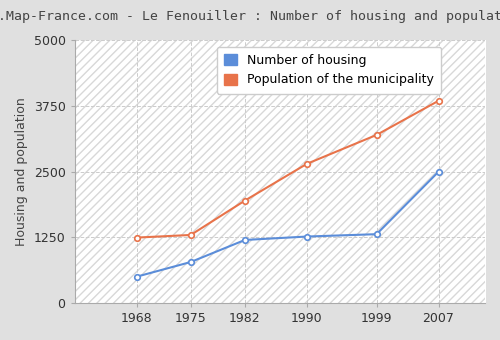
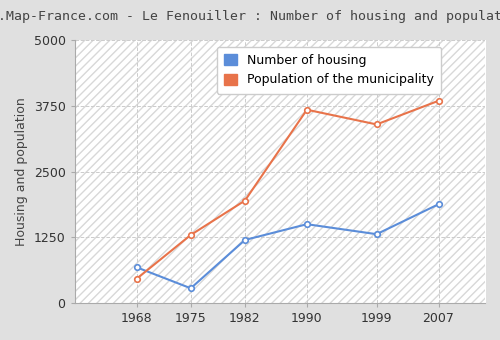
Number of housing/1968: 500 -> 680
Population of the municipality/1968: 1240 -> 460
Number of housing/1975: 780 -> 280
Number of housing/1990: 1260 -> 1500
Population of the municipality/1990: 2650 -> 3680
Population of the municipality/1999: 3200 -> 3400
Number of housing/2007: 2500 -> 1880
